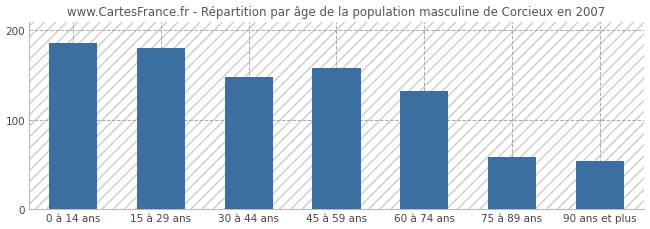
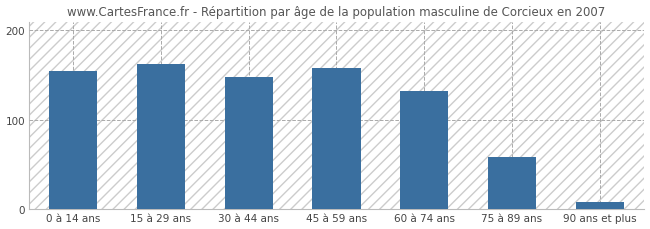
0 à 14 ans: 186 -> 155
15 à 29 ans: 180 -> 163
90 ans et plus: 54 -> 8
